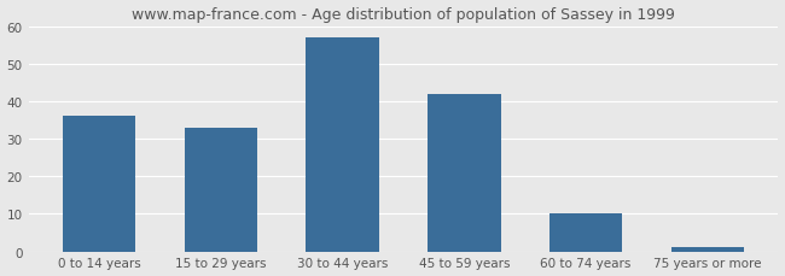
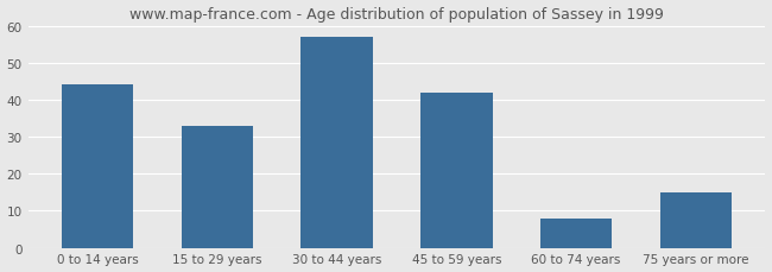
0 to 14 years: 36 -> 44
60 to 74 years: 10 -> 8
75 years or more: 1 -> 15
